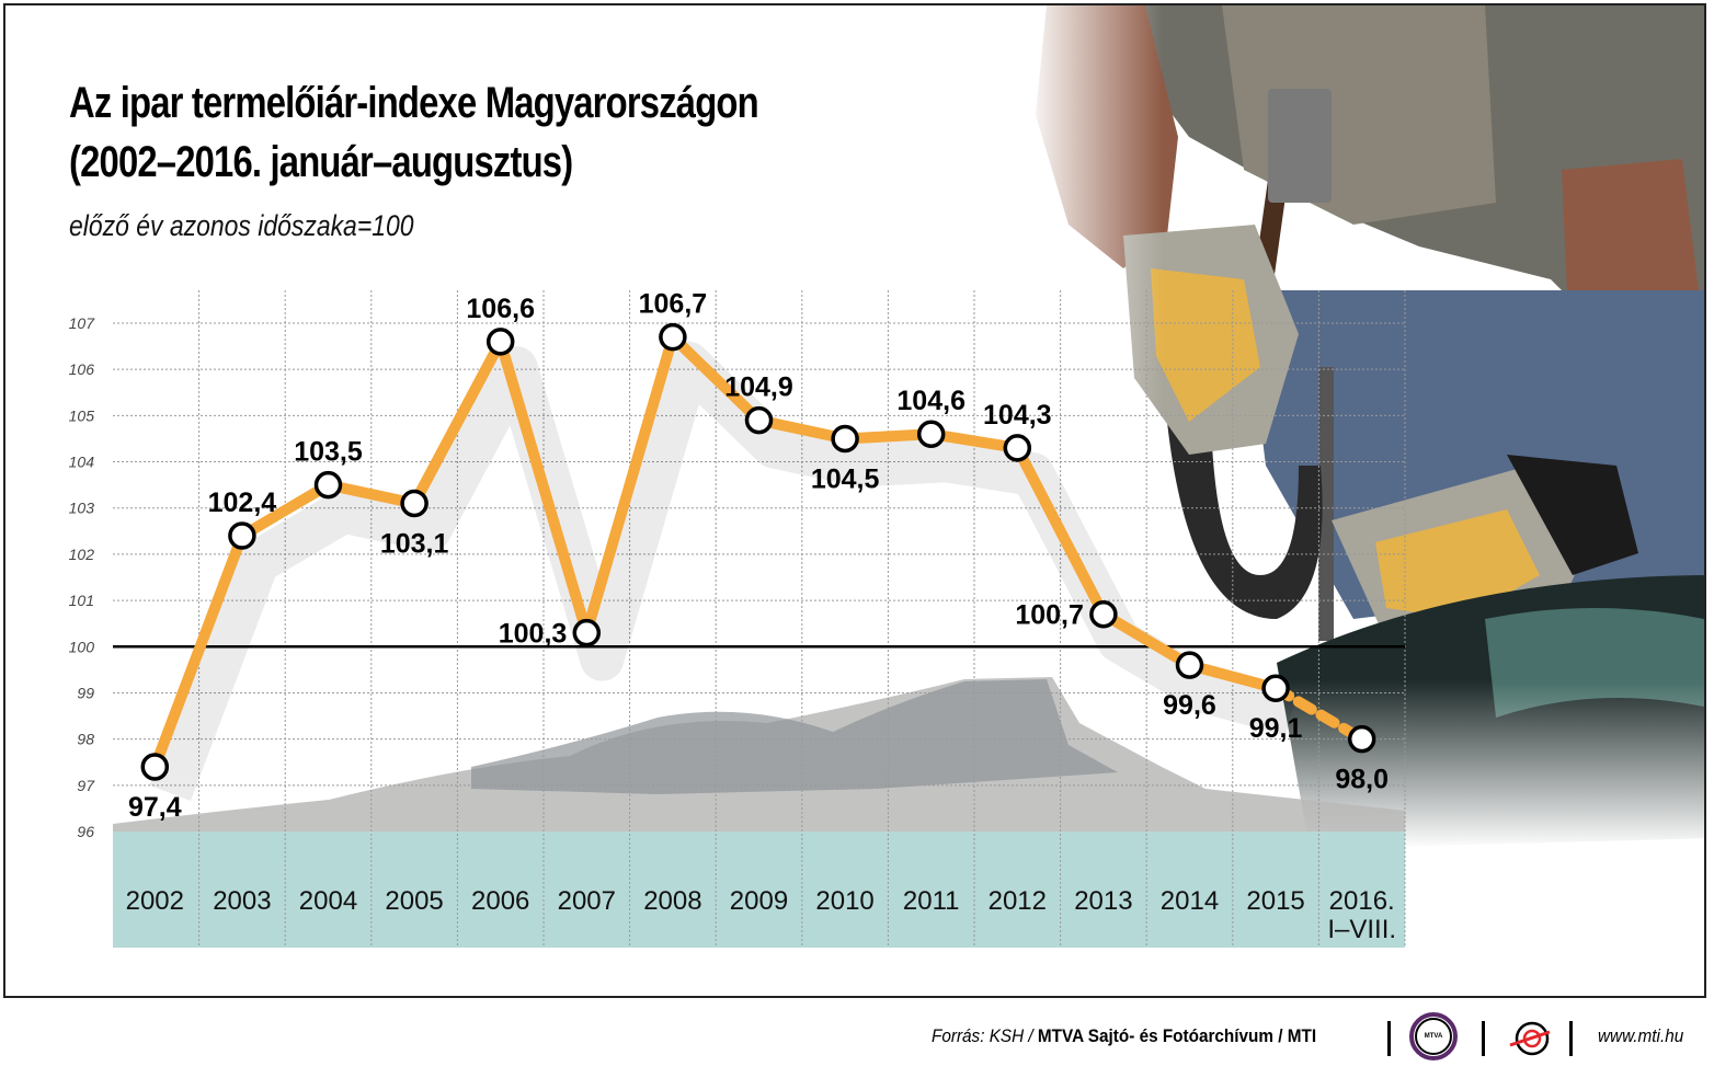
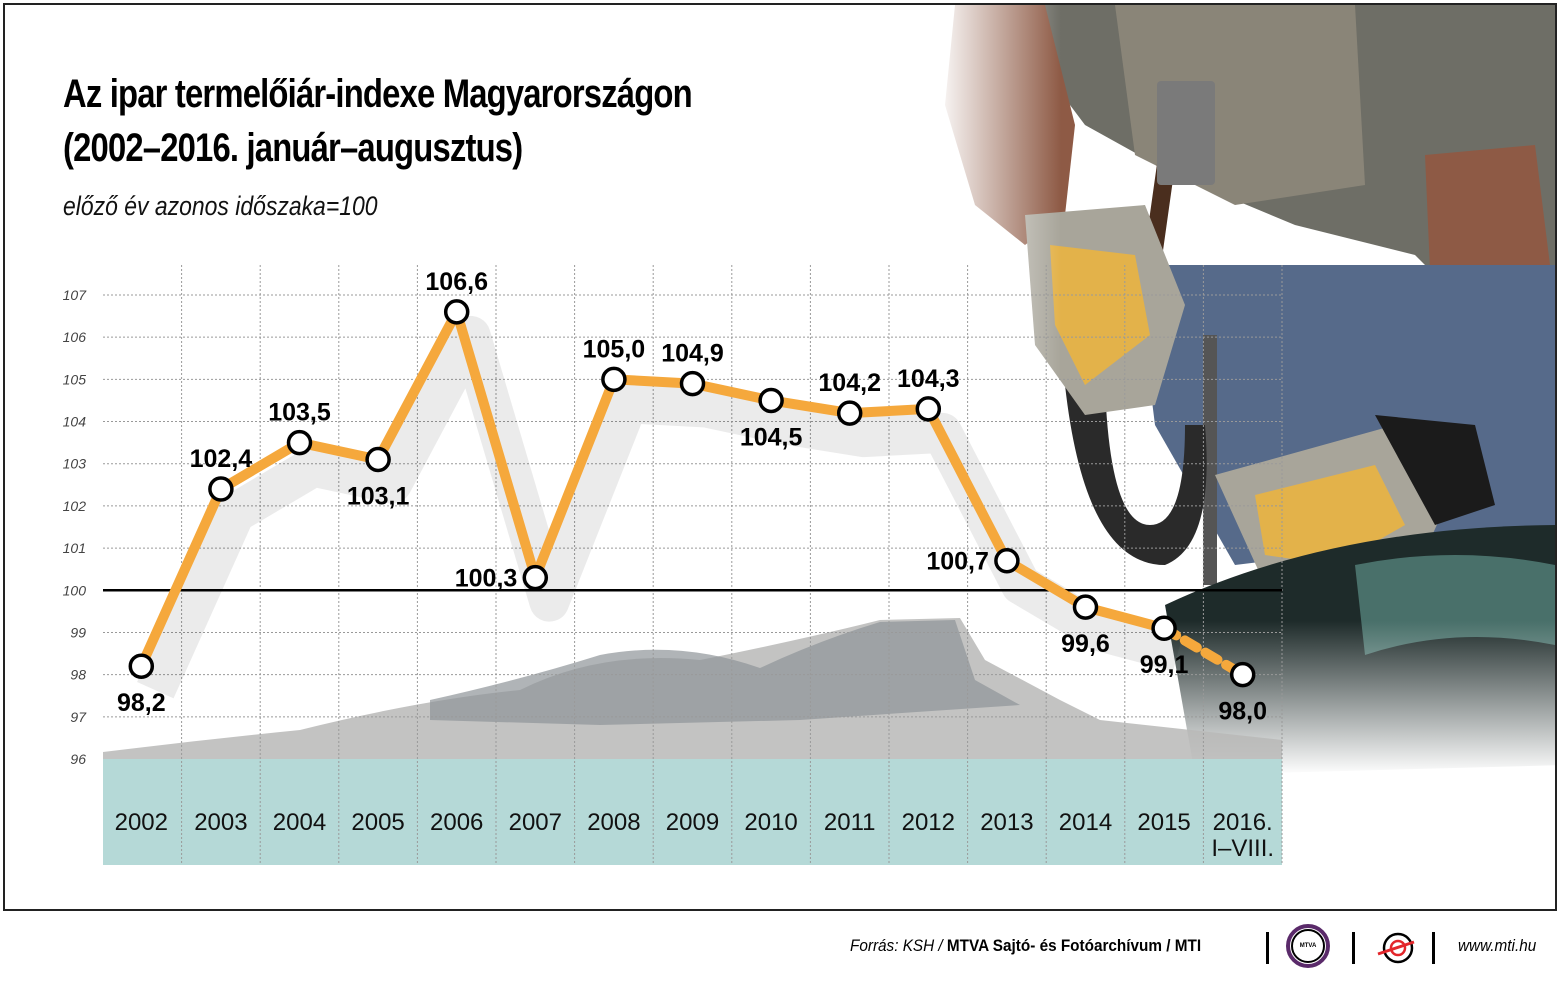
2002: 97,4 -> 98,2
2008: 106,7 -> 105,0
2011: 104,6 -> 104,2
